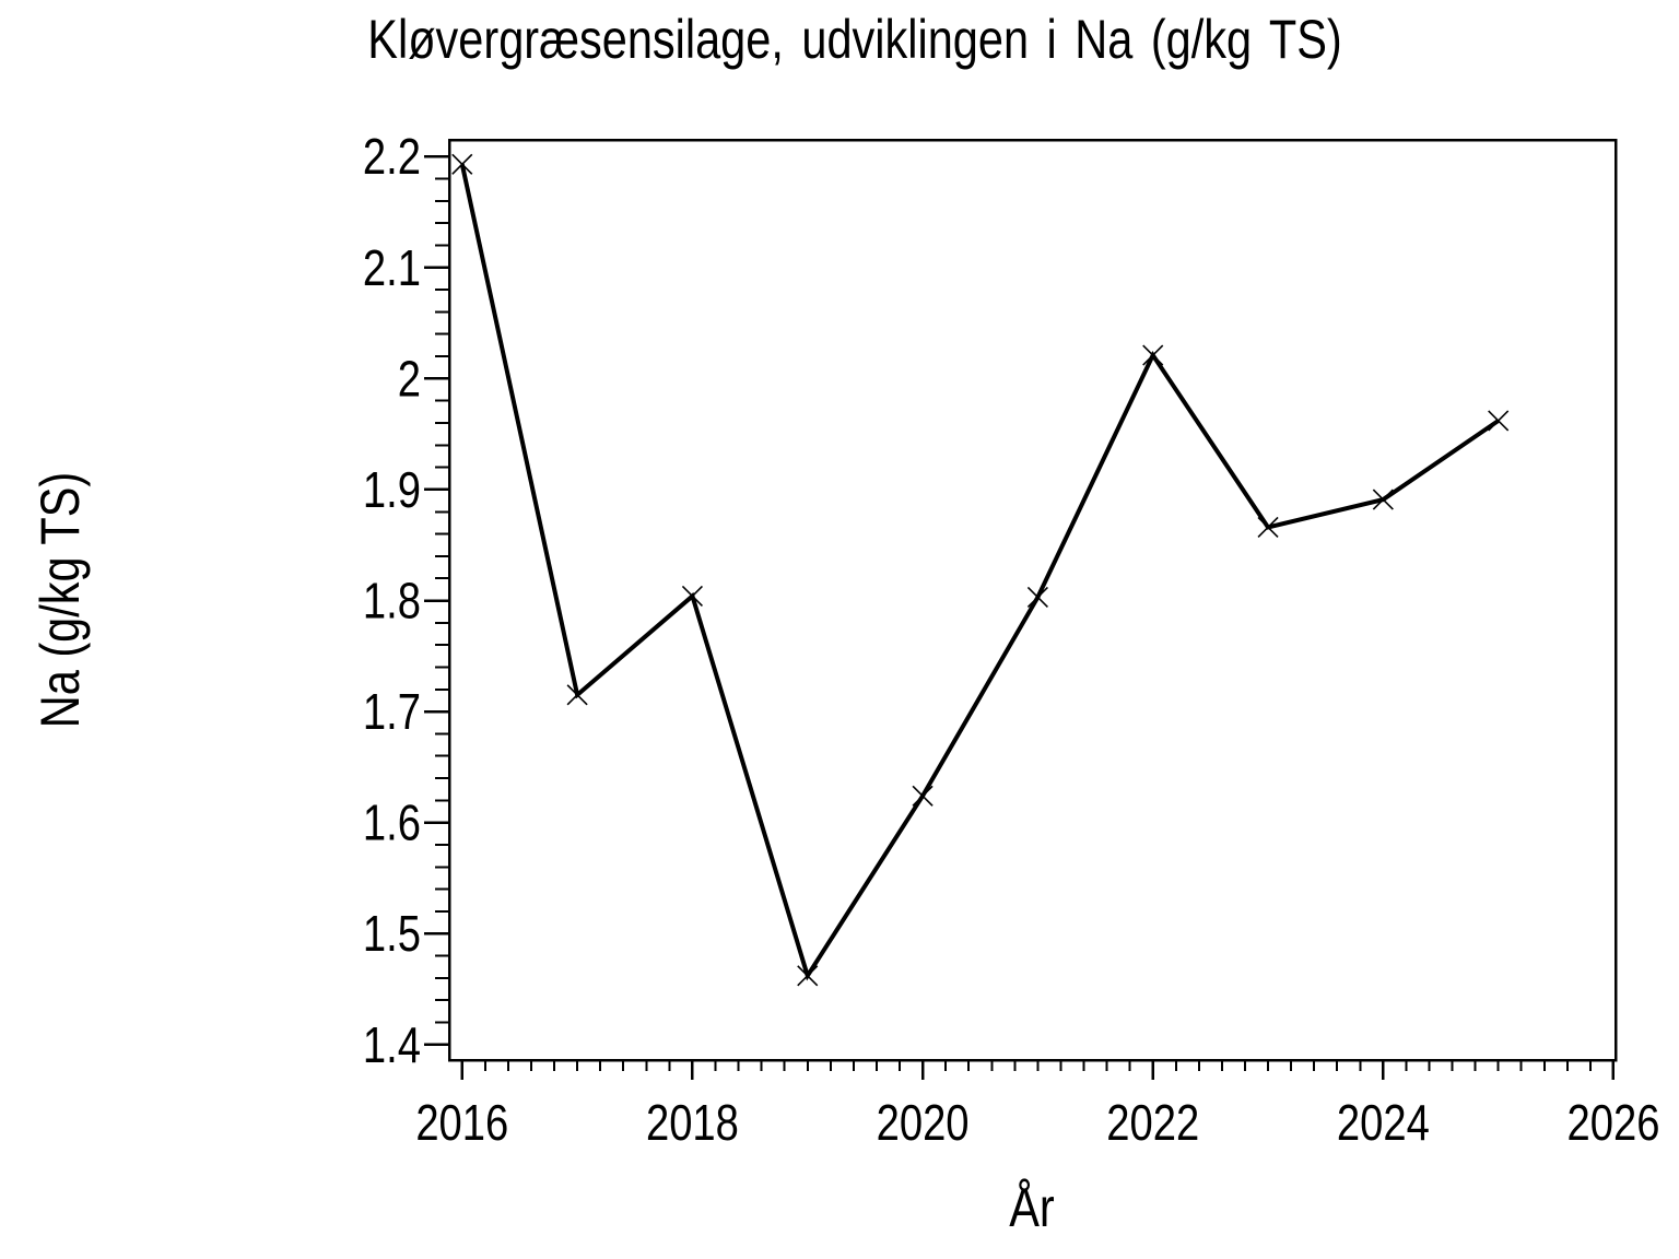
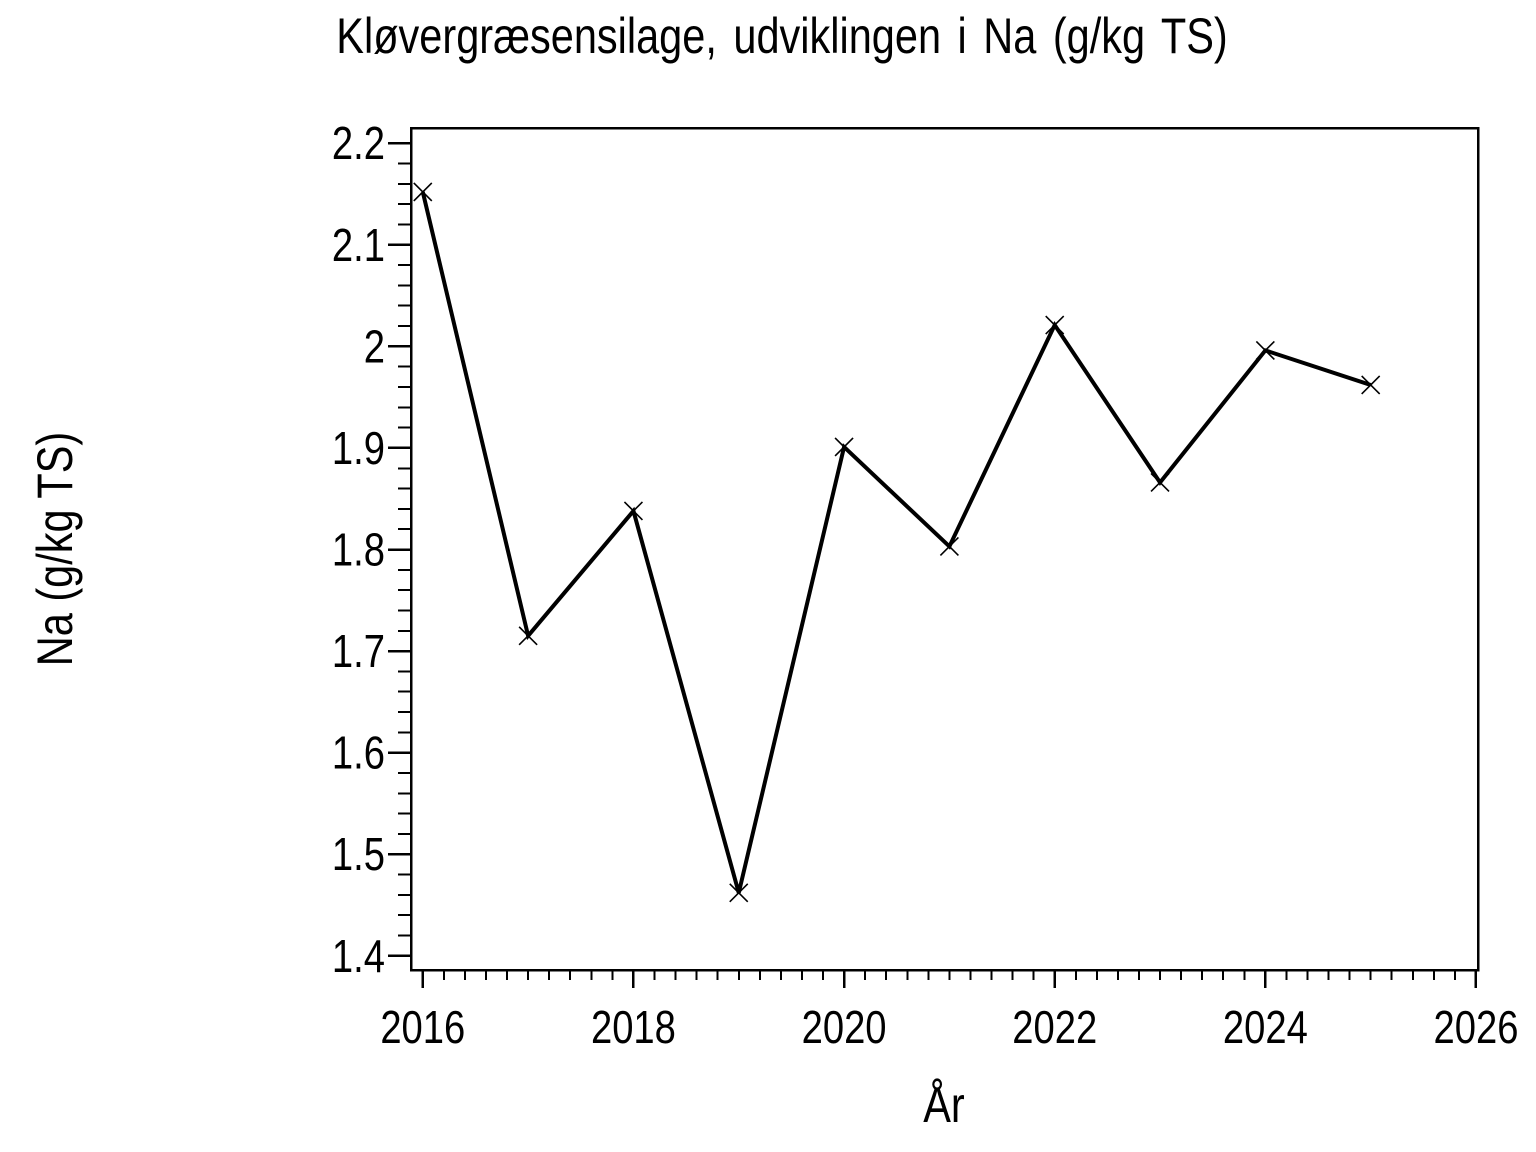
2016: 2.193 -> 2.152
2018: 1.804 -> 1.838
2020: 1.624 -> 1.901
2024: 1.891 -> 1.996
